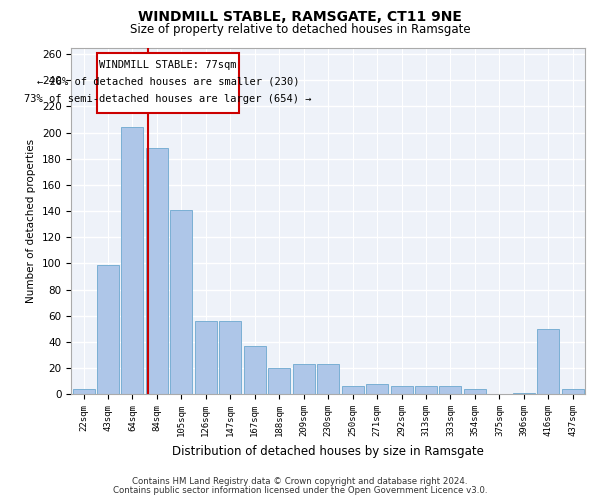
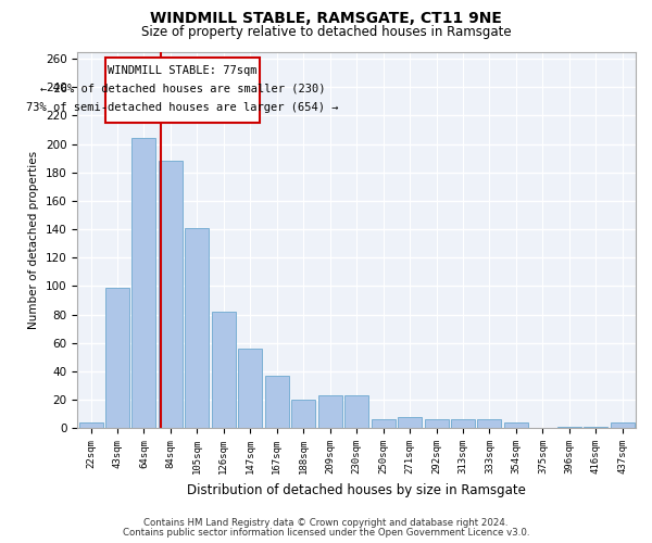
126sqm: 56 -> 82
416sqm: 50 -> 1
